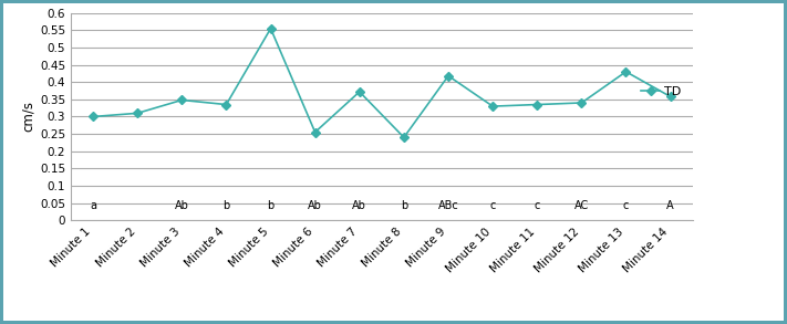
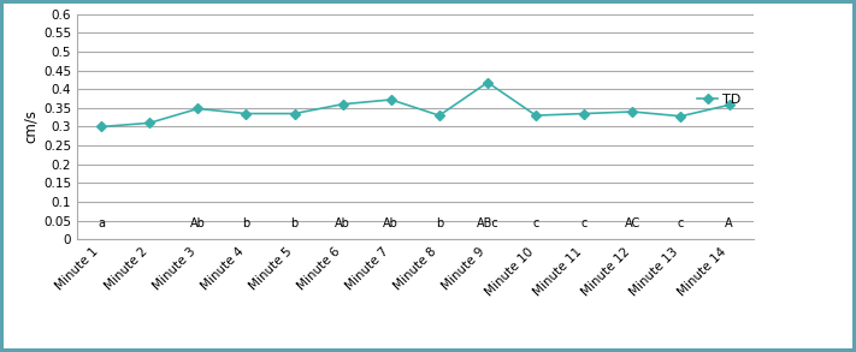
Minute 5: 0.555 -> 0.335
Minute 6: 0.255 -> 0.360
Minute 8: 0.240 -> 0.330
Minute 13: 0.430 -> 0.328
